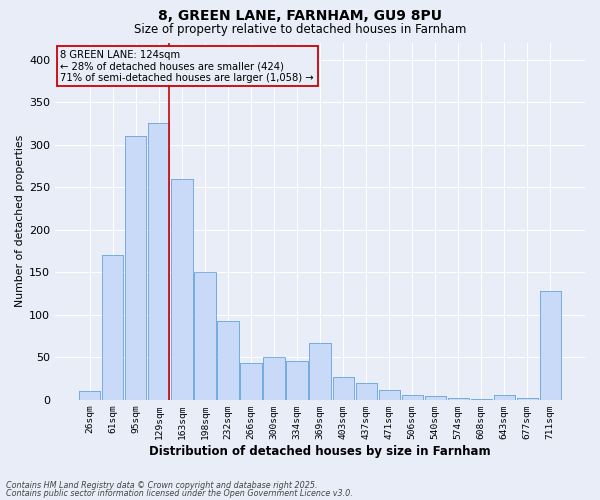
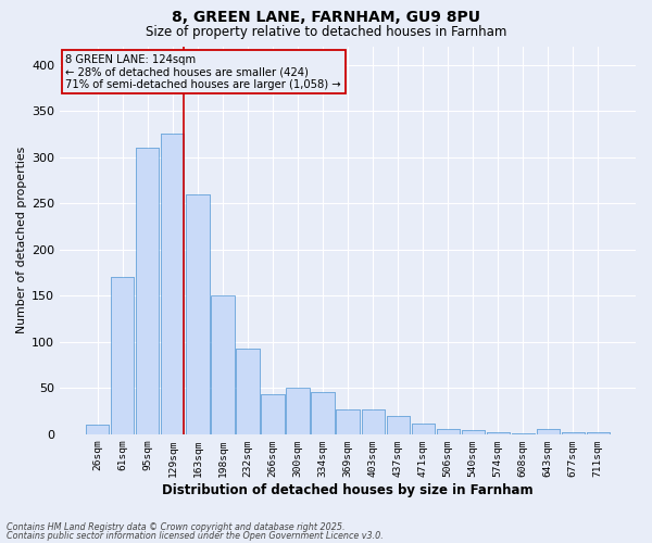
369sqm: 66 -> 27
711sqm: 128 -> 2
